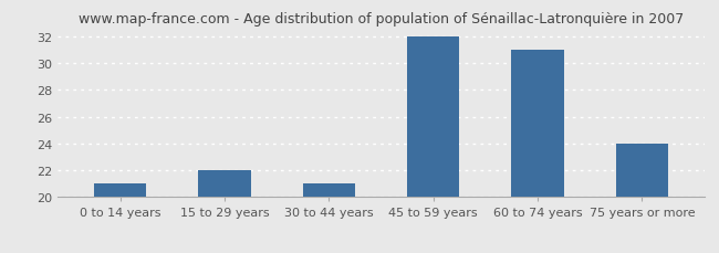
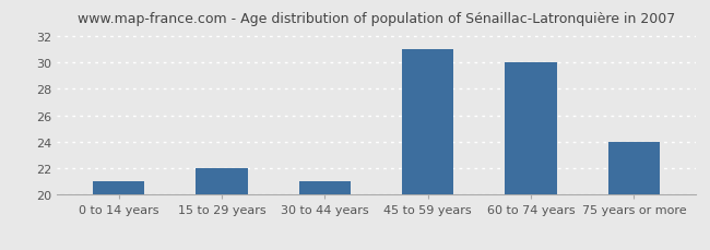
45 to 59 years: 32 -> 31
60 to 74 years: 31 -> 30
